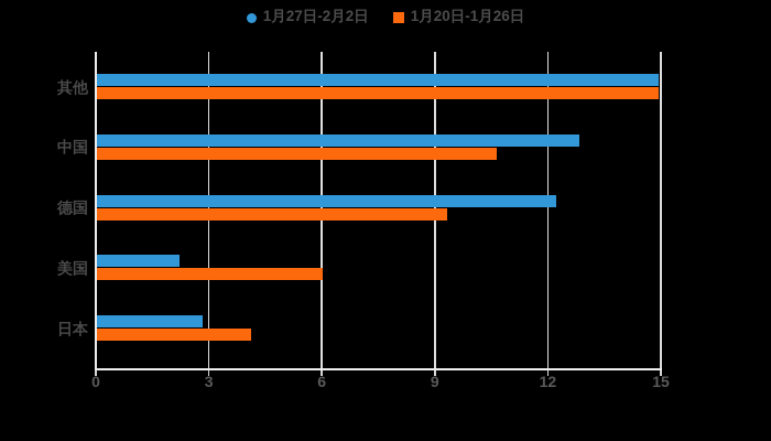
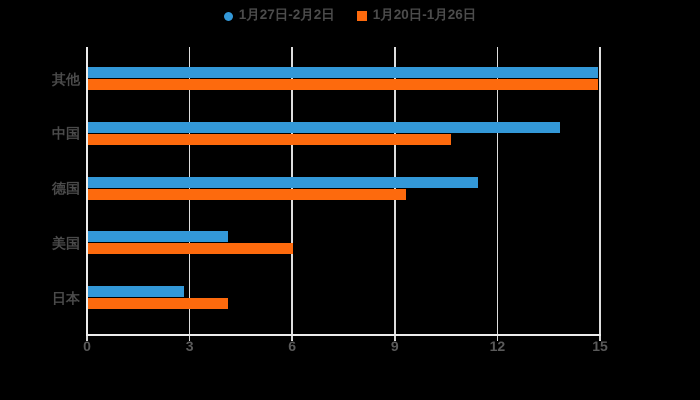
1月27日-2月2日/中国: 12.8 -> 13.8
1月27日-2月2日/德国: 12.2 -> 11.4
1月27日-2月2日/美国: 2.2 -> 4.1
